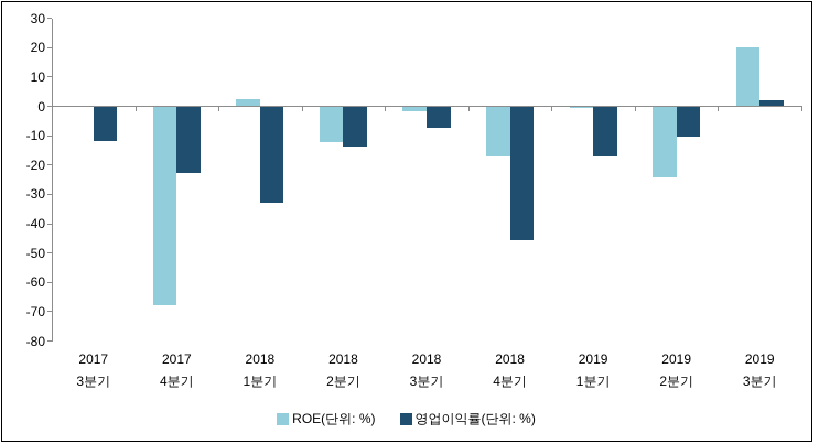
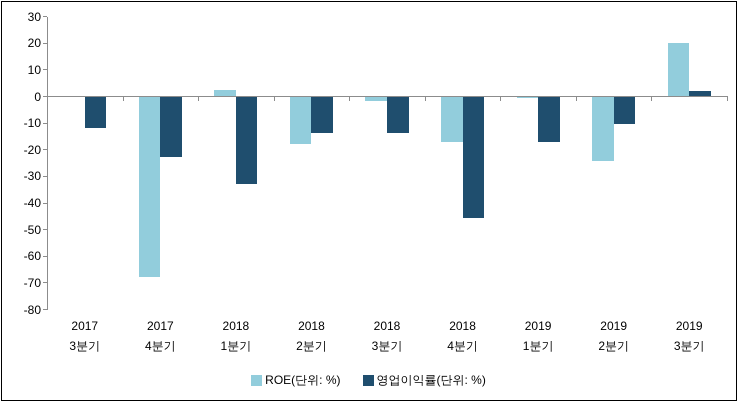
ROE(단위: %)/2018 2분기: -12 -> -18
영업이익률(단위: %)/2018 3분기: -7 -> -14
